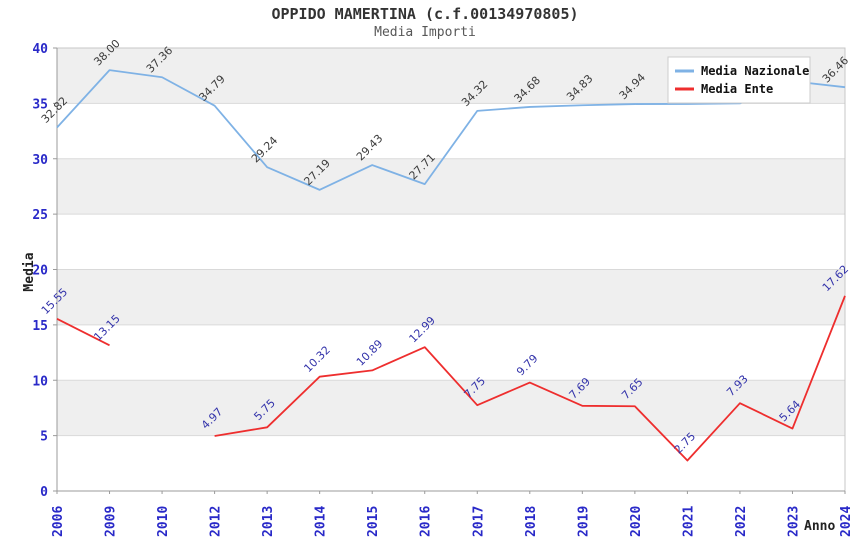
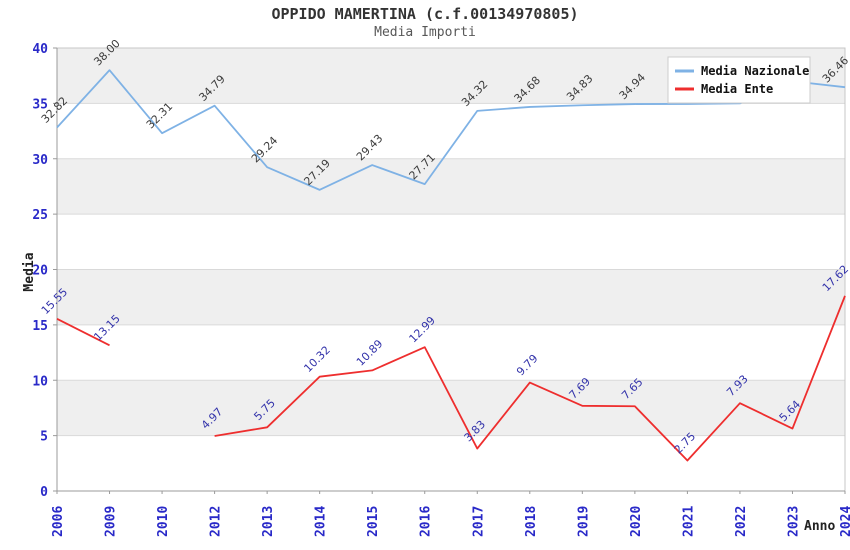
Media Nazionale/2010: 37.36 -> 32.31
Media Ente/2017: 7.75 -> 3.83
